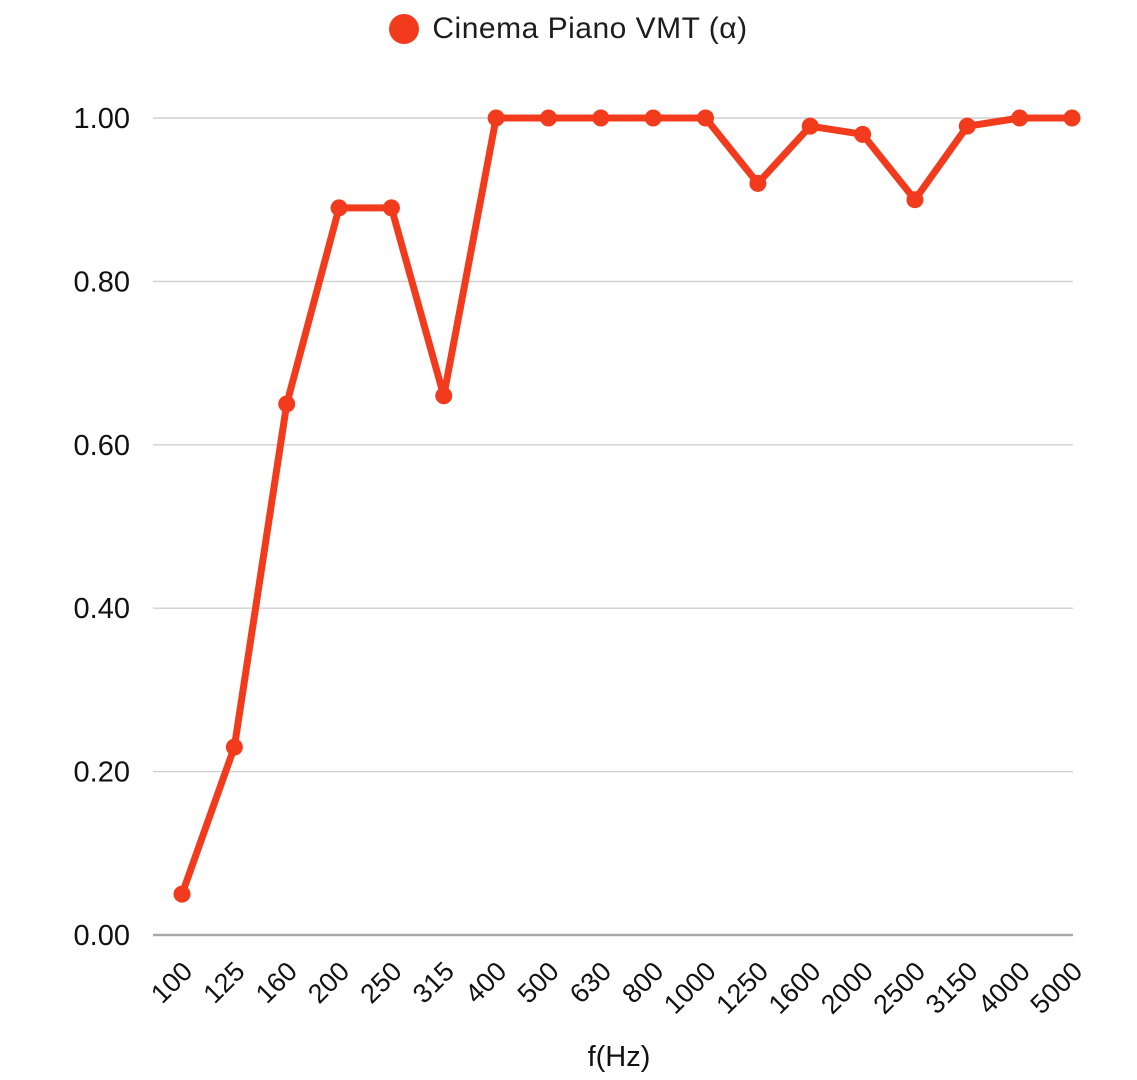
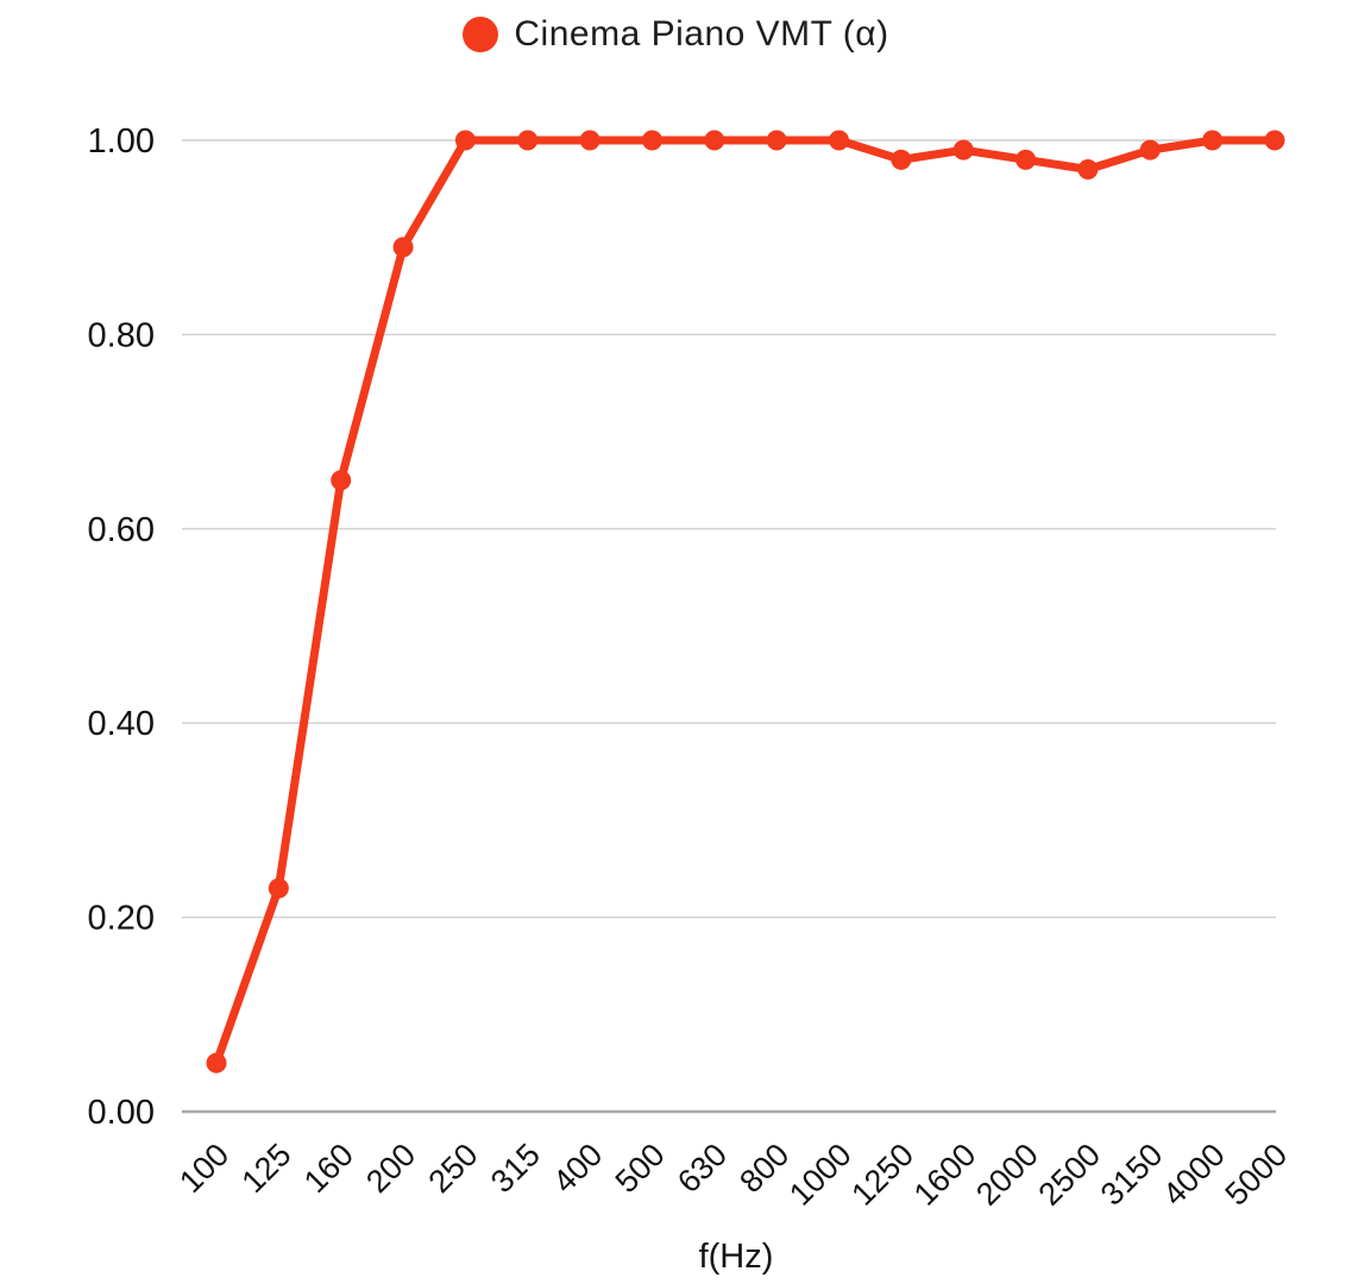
250: 0.89 -> 1.00
315: 0.66 -> 1.00
1250: 0.92 -> 0.98
2500: 0.90 -> 0.97
